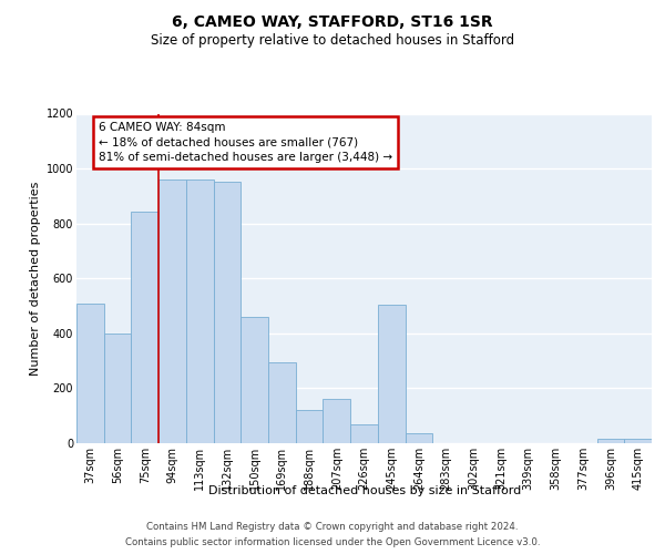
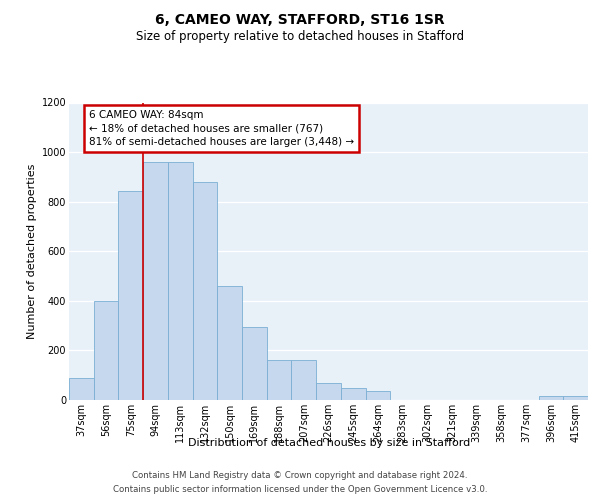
37sqm: 510 -> 90
132sqm: 950 -> 880
188sqm: 120 -> 160
245sqm: 505 -> 50
